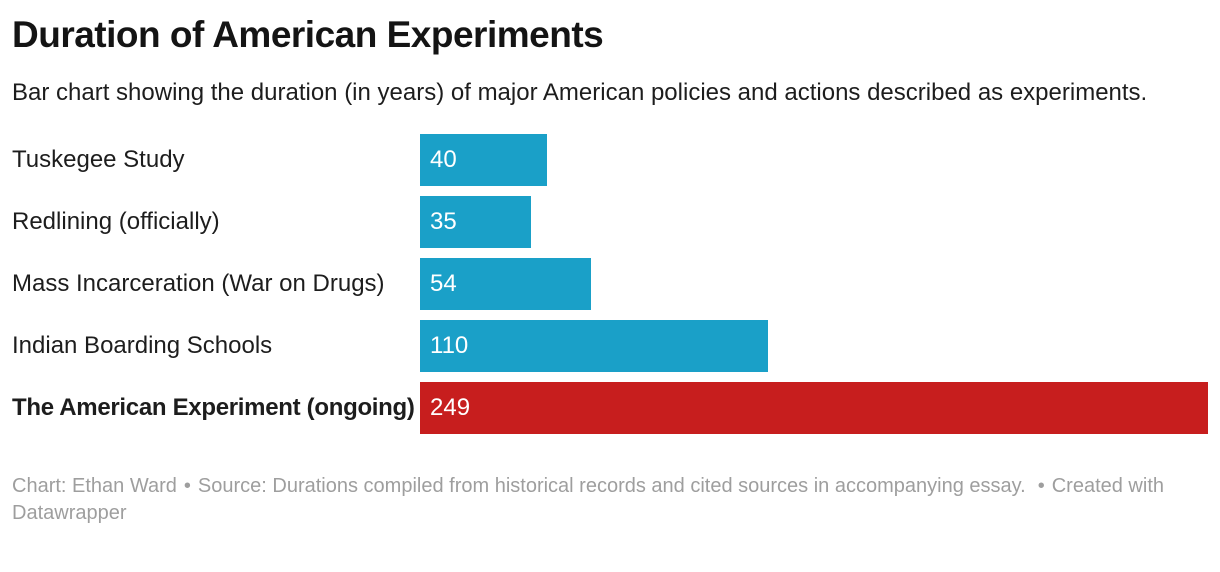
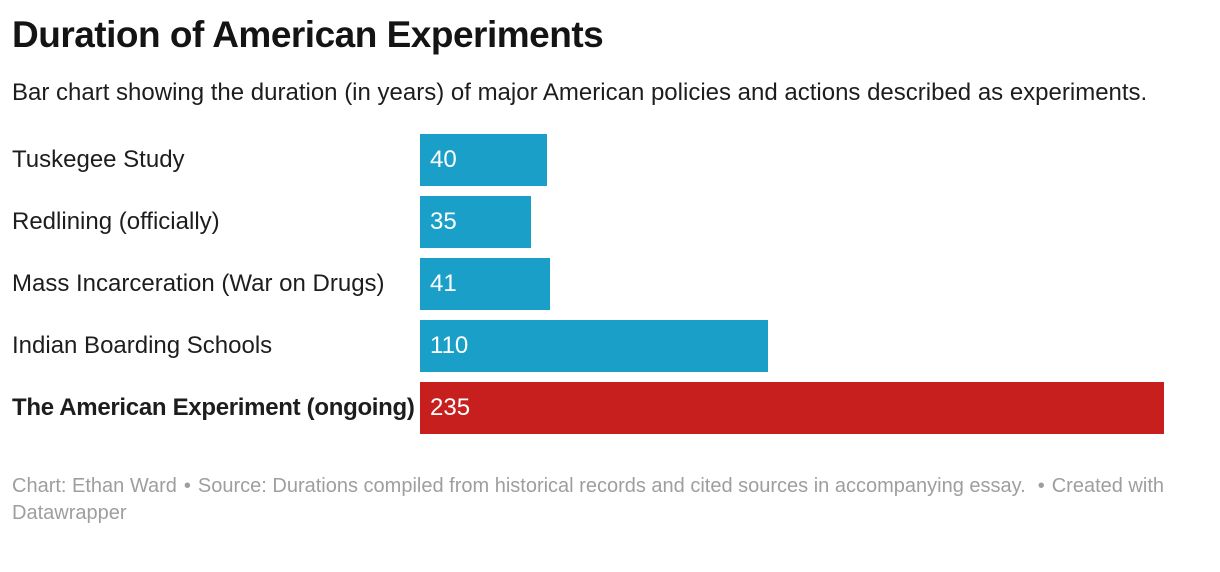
Mass Incarceration (War on Drugs): 54 -> 41
The American Experiment (ongoing): 249 -> 235
